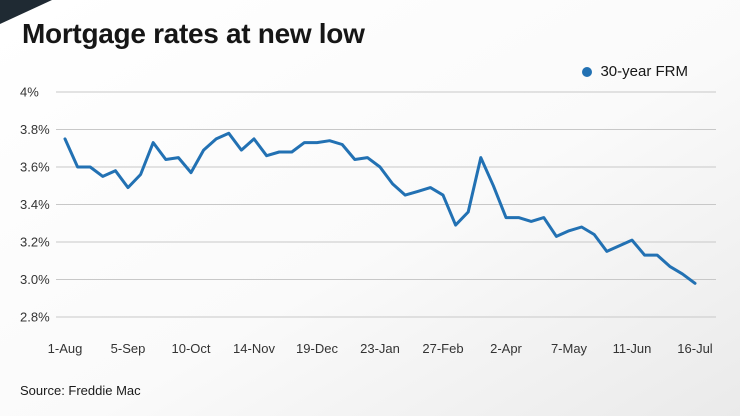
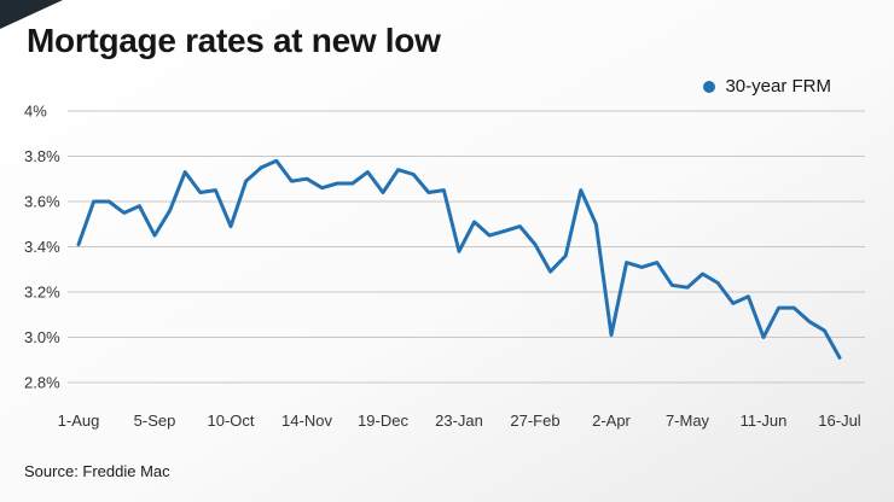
1-Aug: 3.75% -> 3.41%
5-Sep: 3.49% -> 3.45%
10-Oct: 3.57% -> 3.49%
14-Nov: 3.75% -> 3.70%
19-Dec: 3.73% -> 3.64%
23-Jan: 3.60% -> 3.38%
27-Feb: 3.45% -> 3.41%
2-Apr: 3.33% -> 3.01%
7-May: 3.26% -> 3.22%
11-Jun: 3.21% -> 3.00%
16-Jul: 2.98% -> 2.91%
